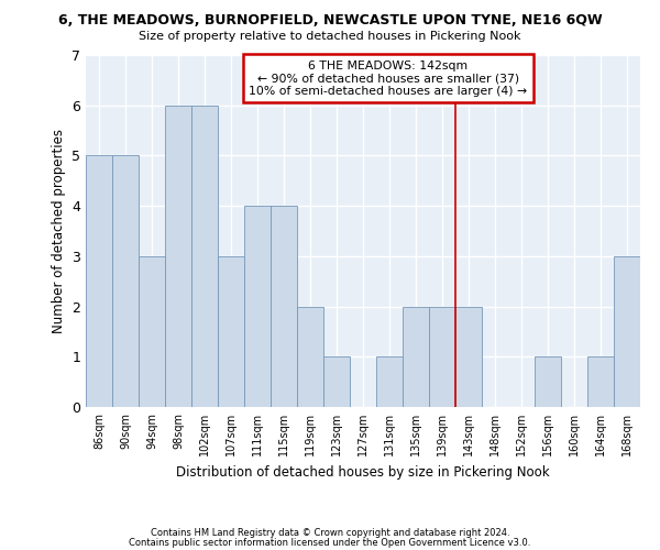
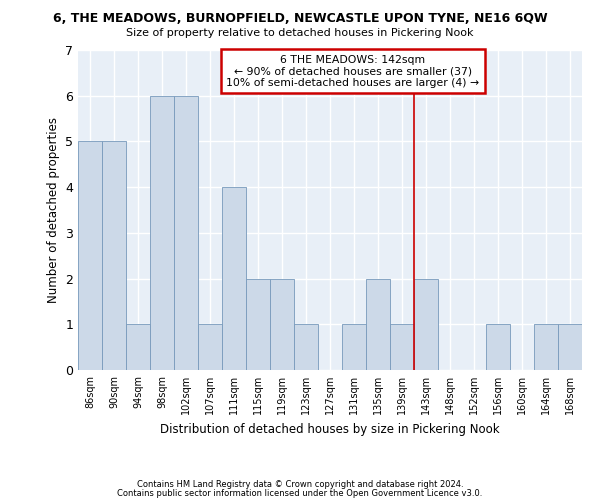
94sqm: 3 -> 1
107sqm: 3 -> 1
115sqm: 4 -> 2
139sqm: 2 -> 1
168sqm: 3 -> 1
